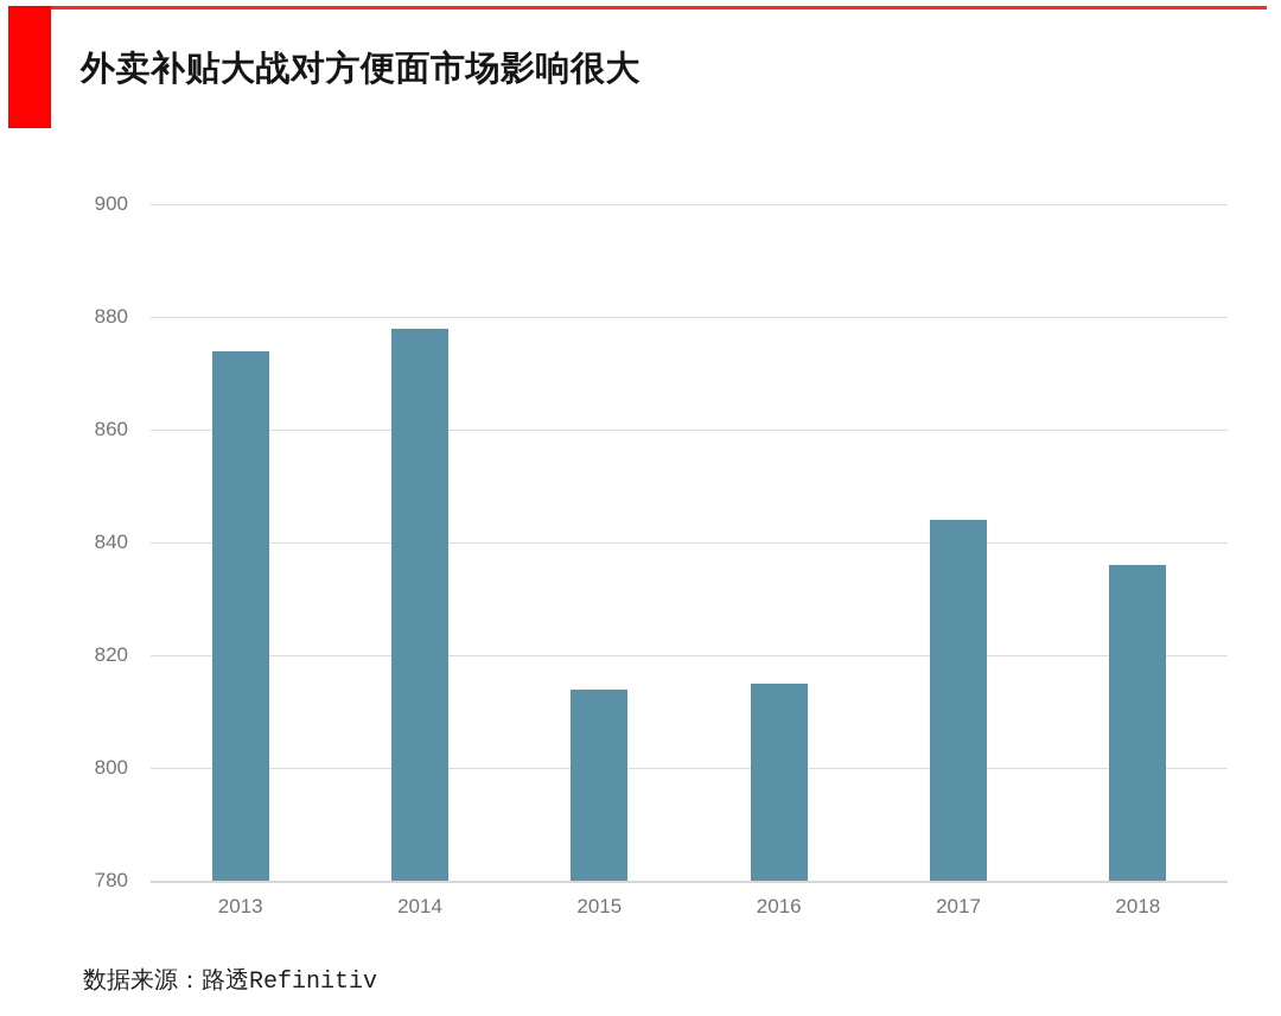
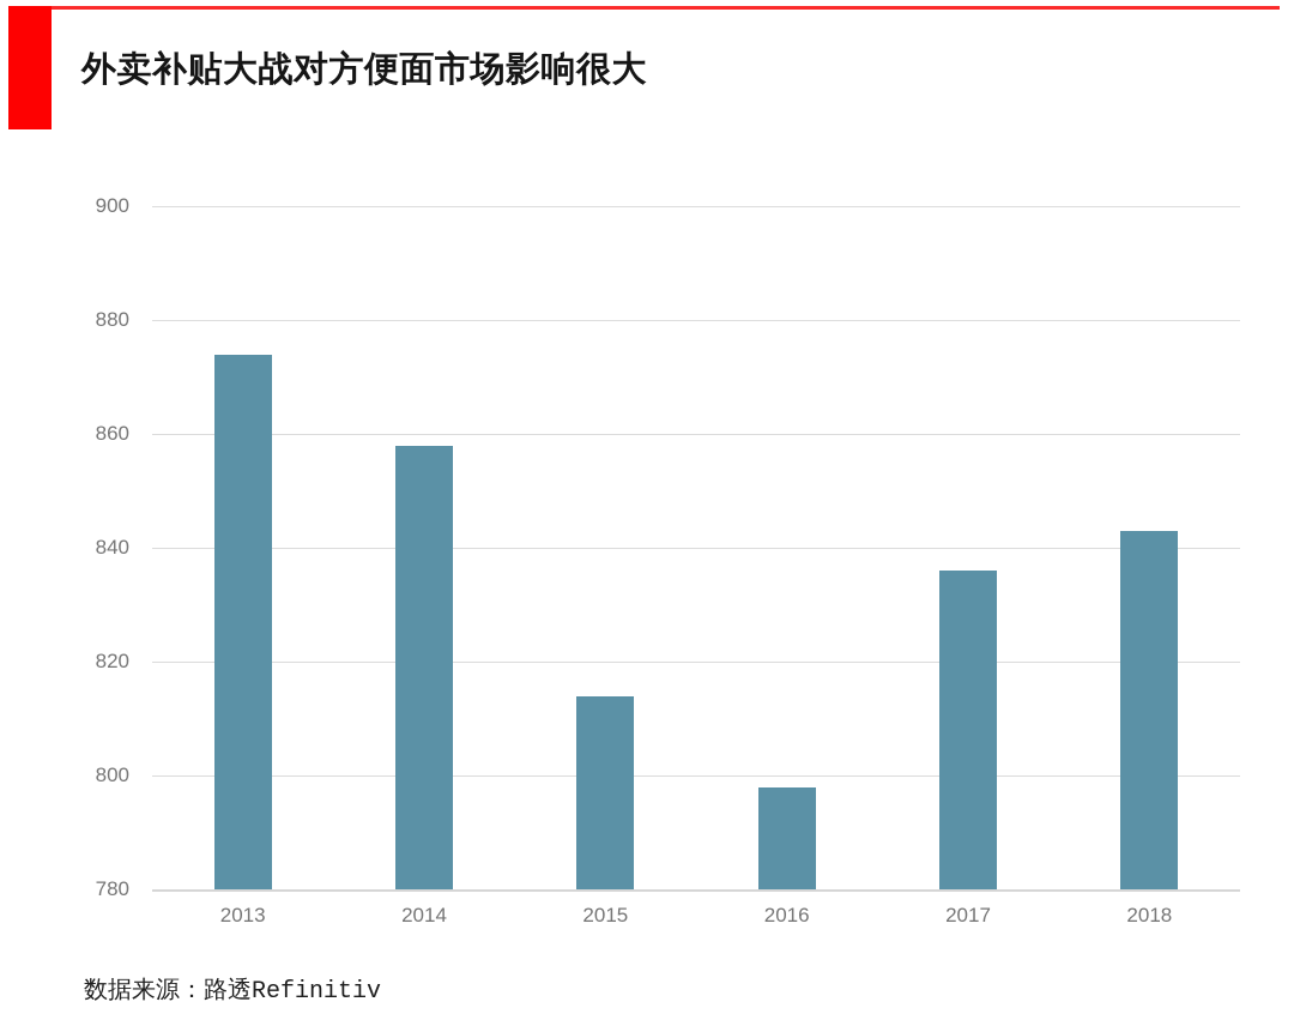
2014: 878 -> 858
2016: 815 -> 798
2017: 844 -> 836
2018: 836 -> 843
